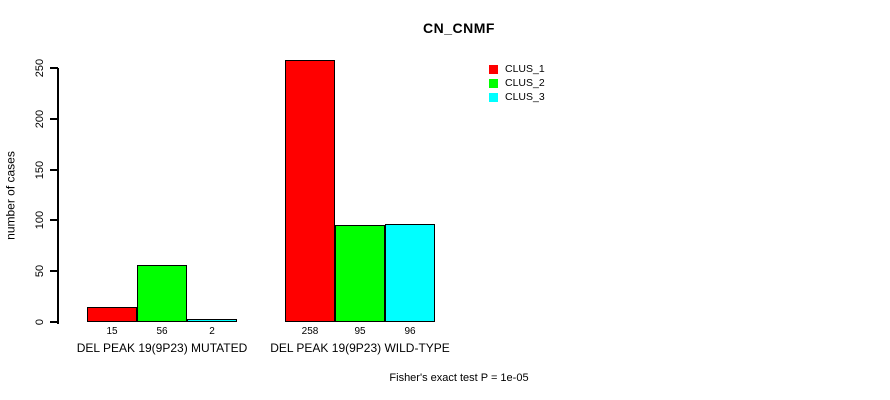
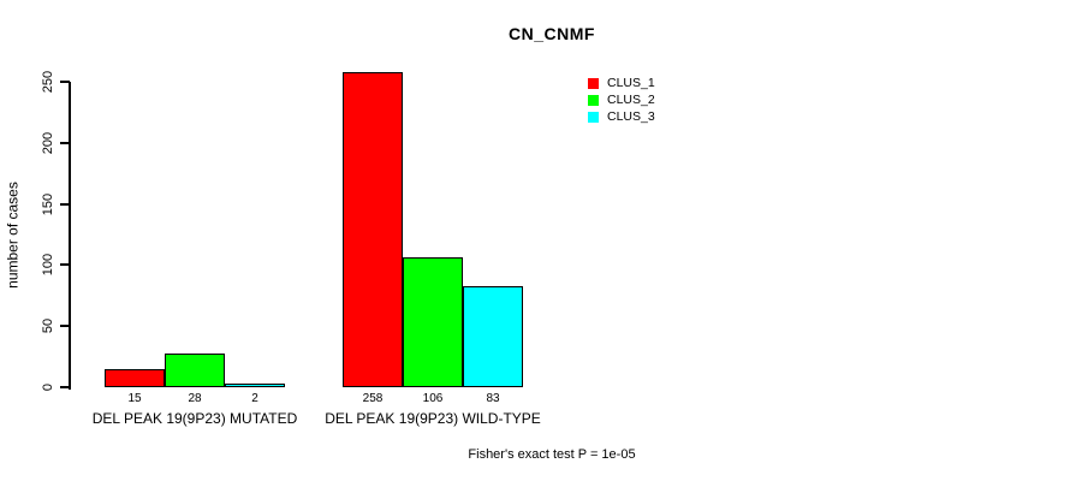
CLUS_2/DEL PEAK 19(9P23) MUTATED: 56 -> 28
CLUS_2/DEL PEAK 19(9P23) WILD-TYPE: 95 -> 106
CLUS_3/DEL PEAK 19(9P23) WILD-TYPE: 96 -> 83
